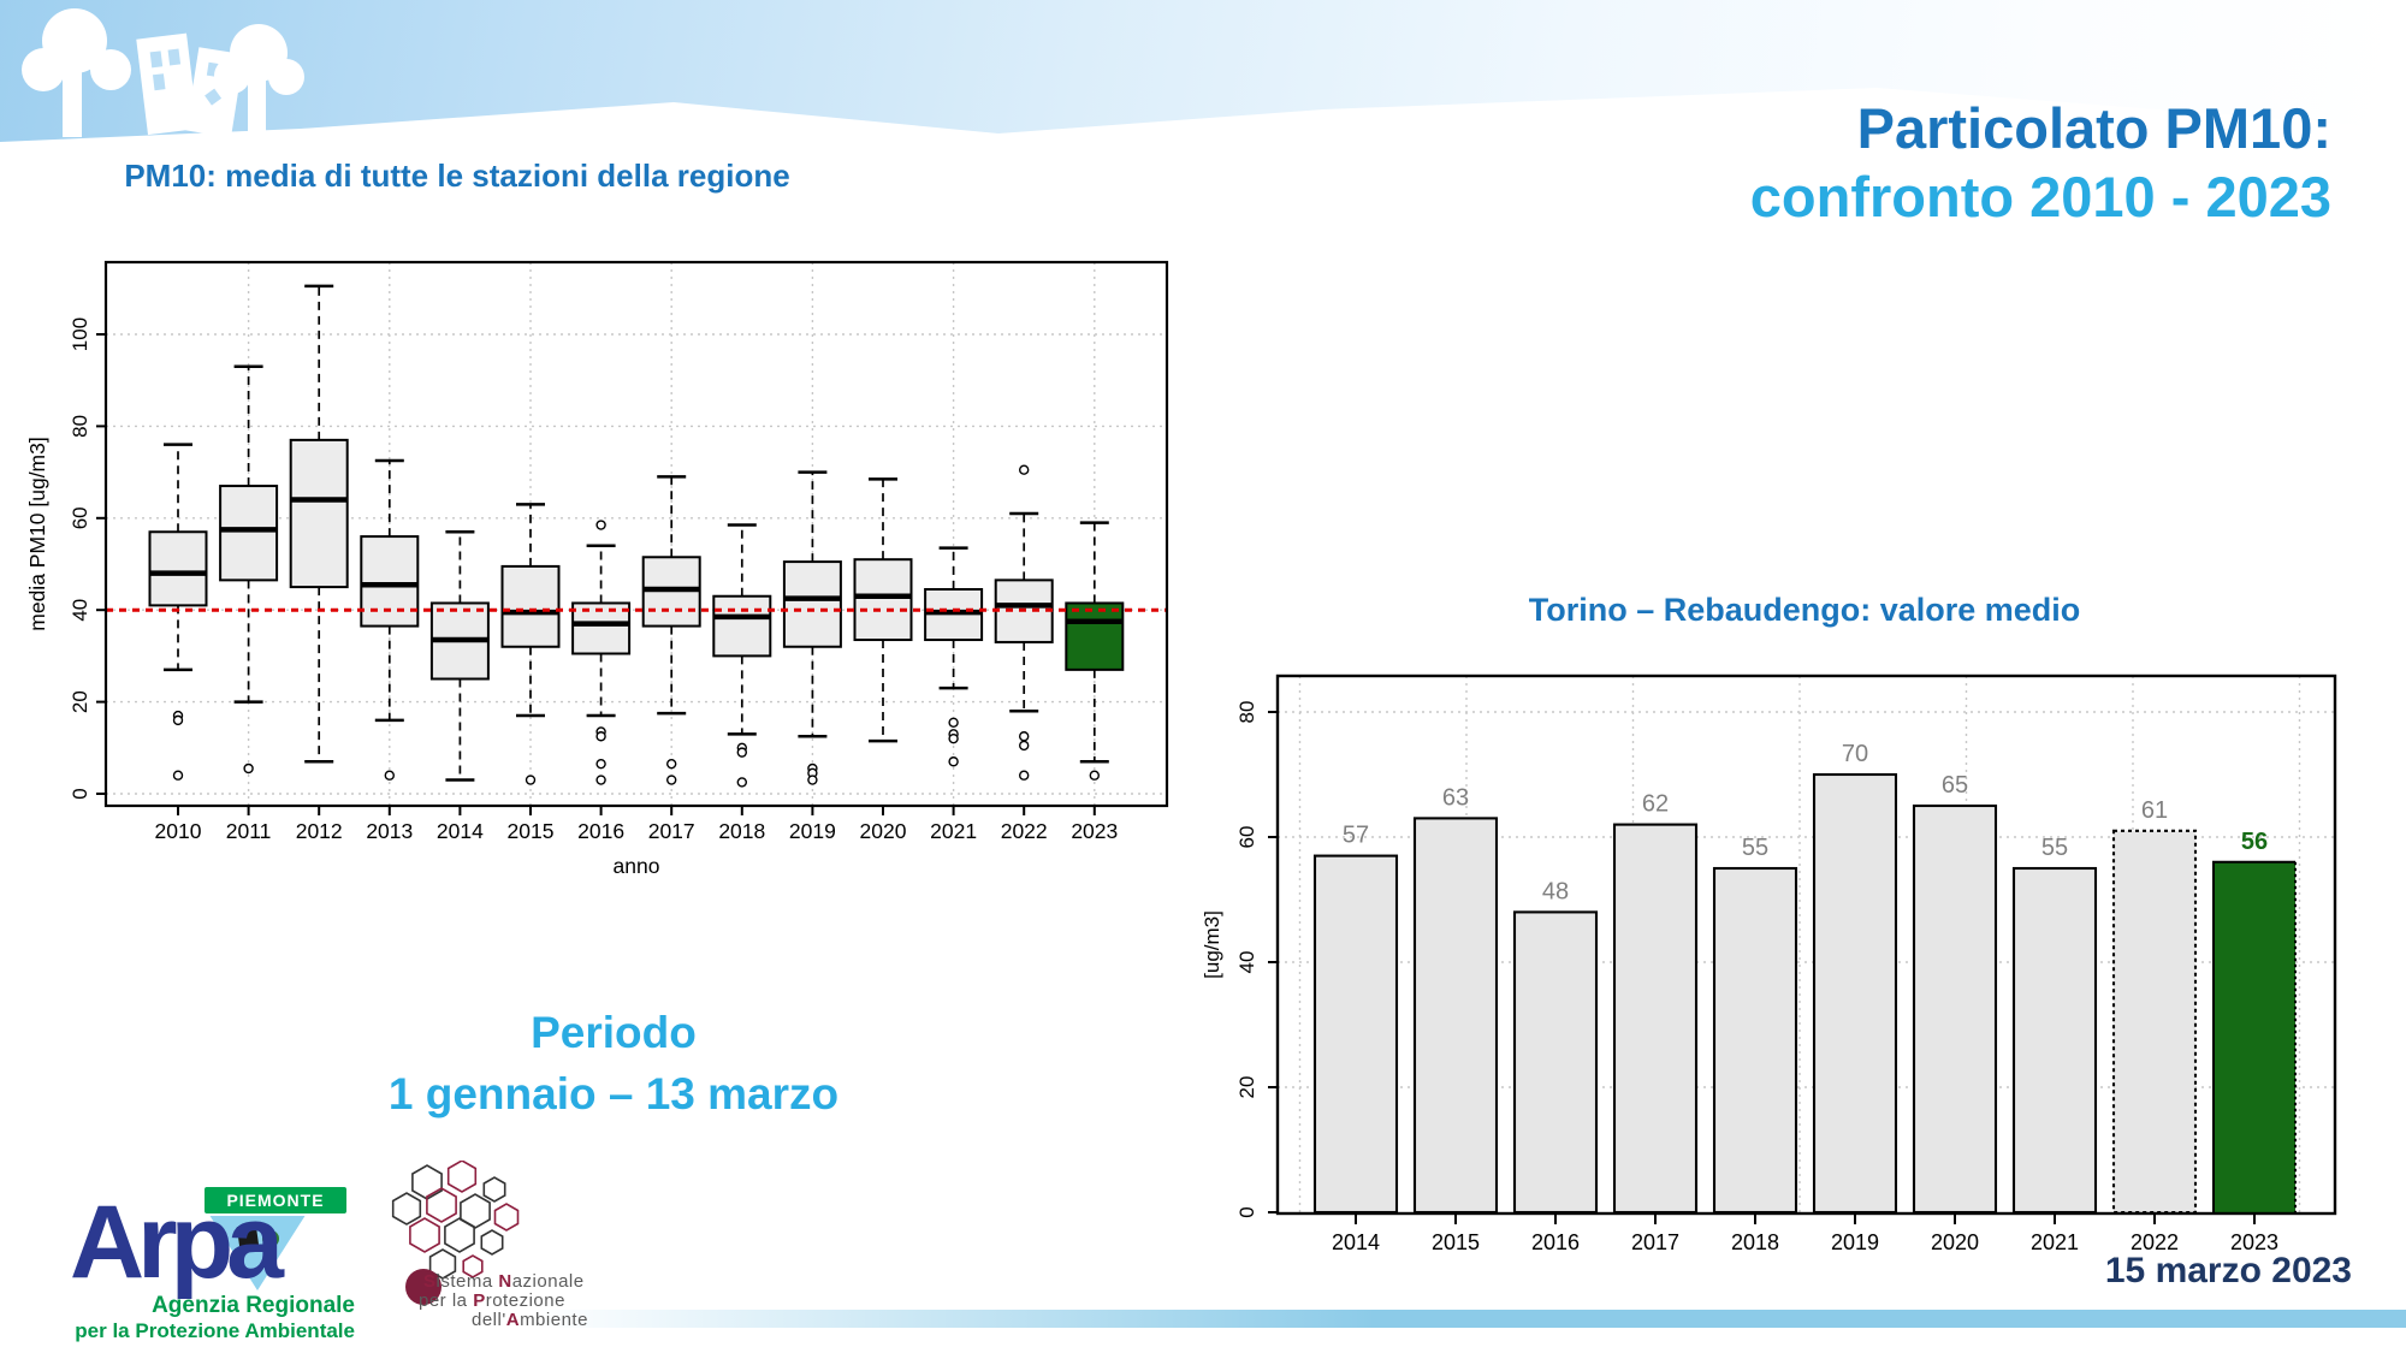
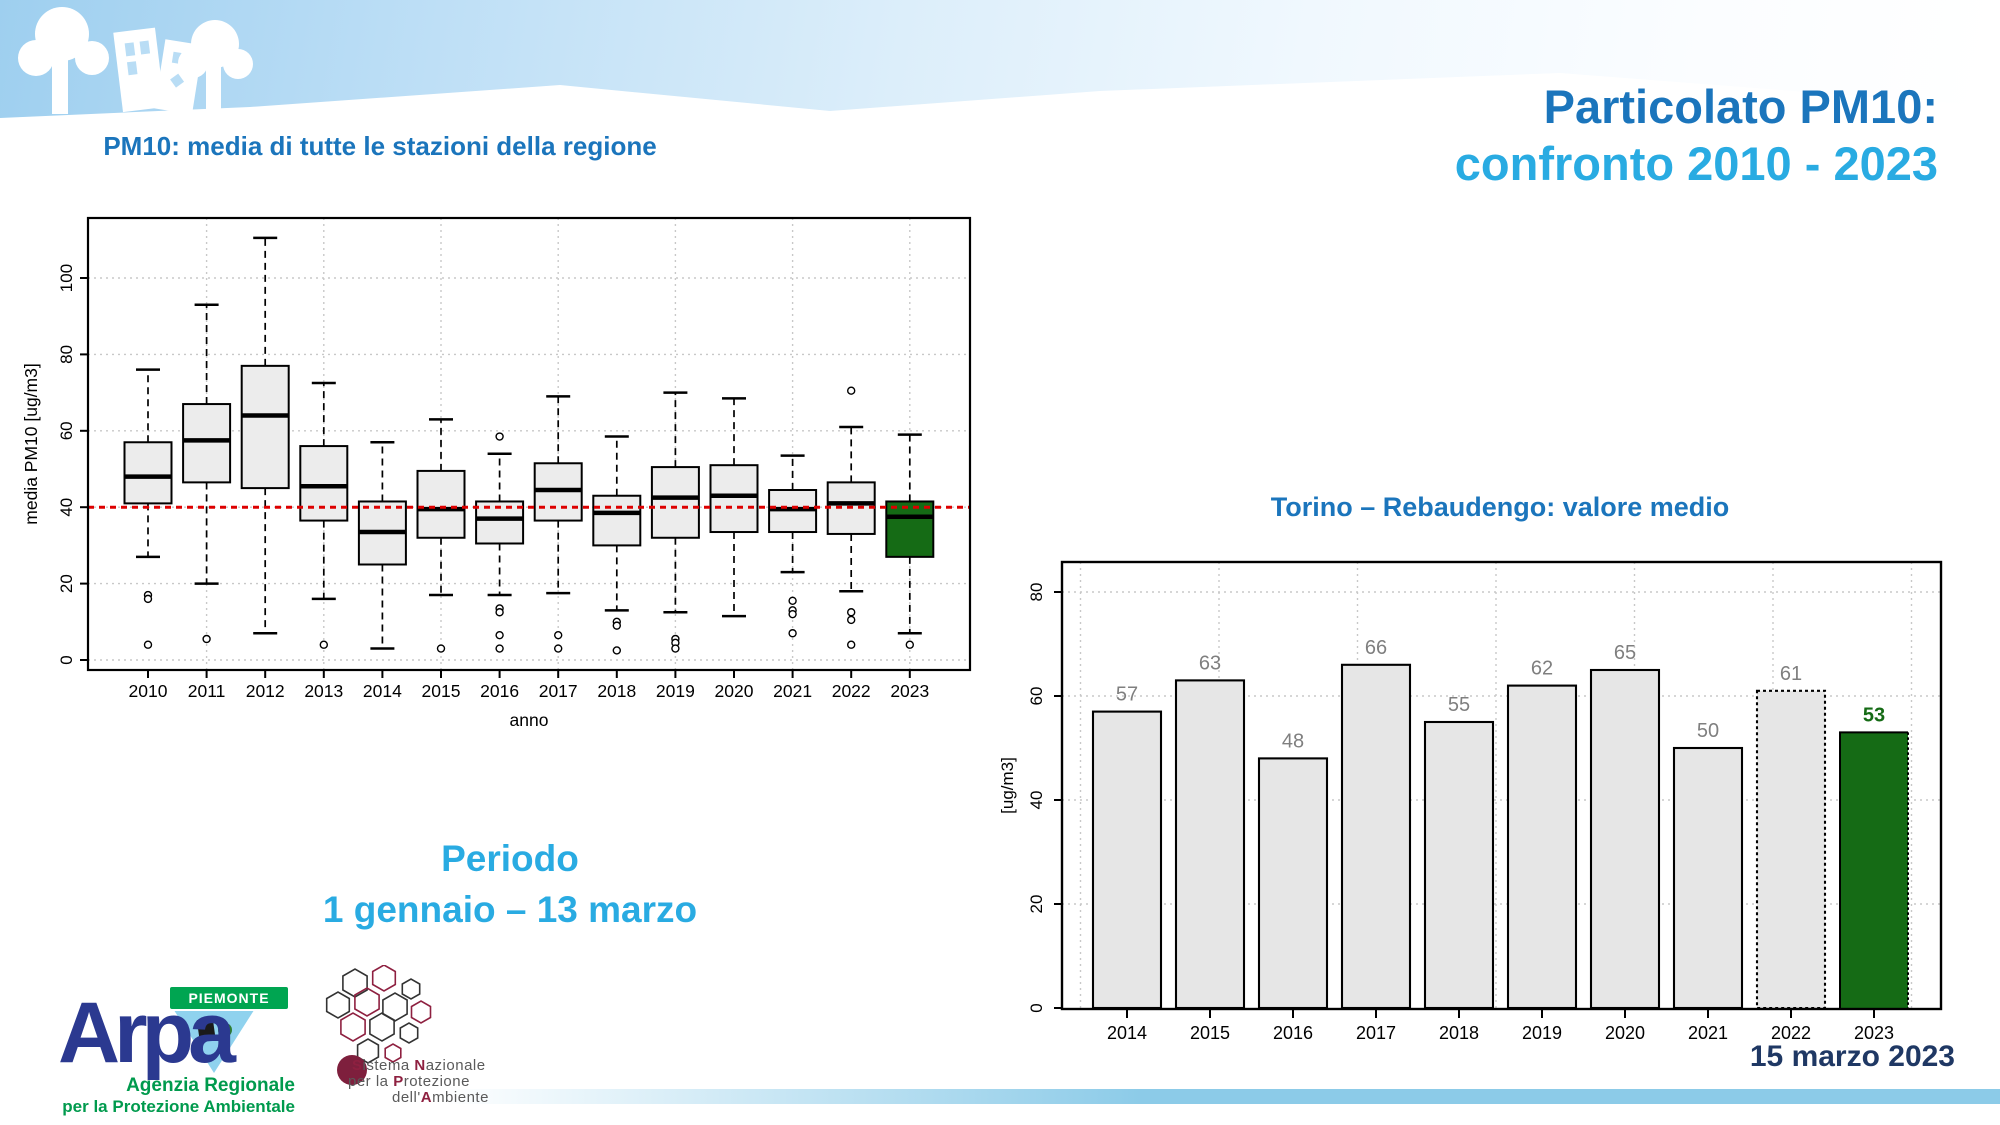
Torino – Rebaudengo: valore medio/2017: 62 -> 66
Torino – Rebaudengo: valore medio/2019: 70 -> 62
Torino – Rebaudengo: valore medio/2021: 55 -> 50
Torino – Rebaudengo: valore medio/2023: 56 -> 53
